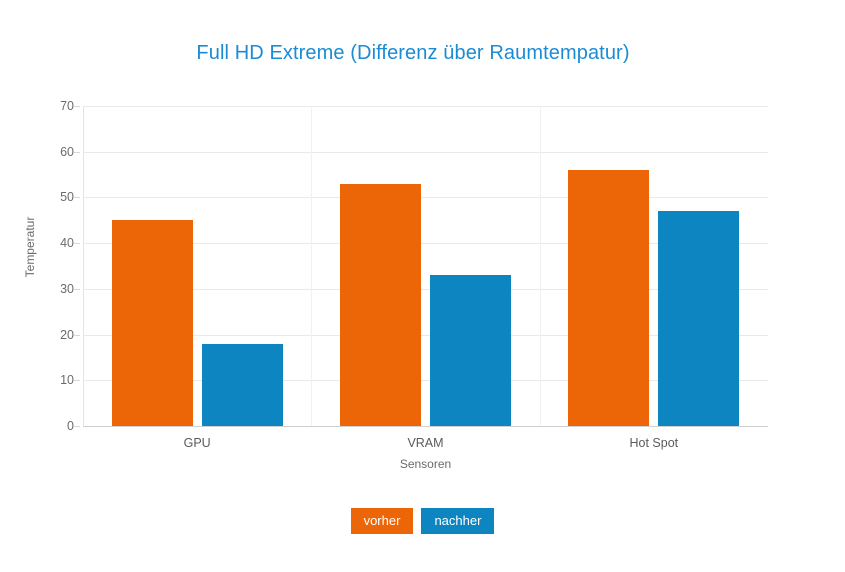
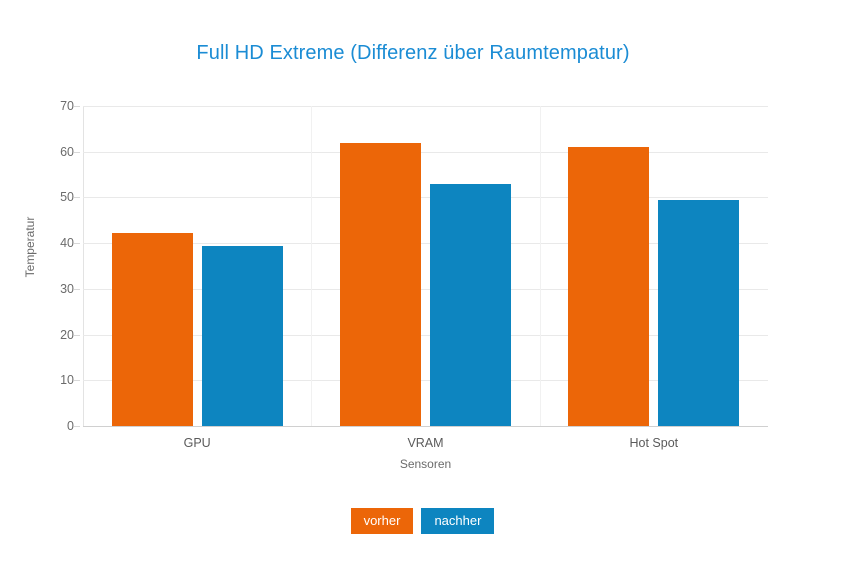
vorher/GPU: 45 -> 42
nachher/GPU: 18 -> 39
vorher/VRAM: 53 -> 62
nachher/VRAM: 33 -> 53
vorher/Hot Spot: 56 -> 61
nachher/Hot Spot: 47 -> 49
